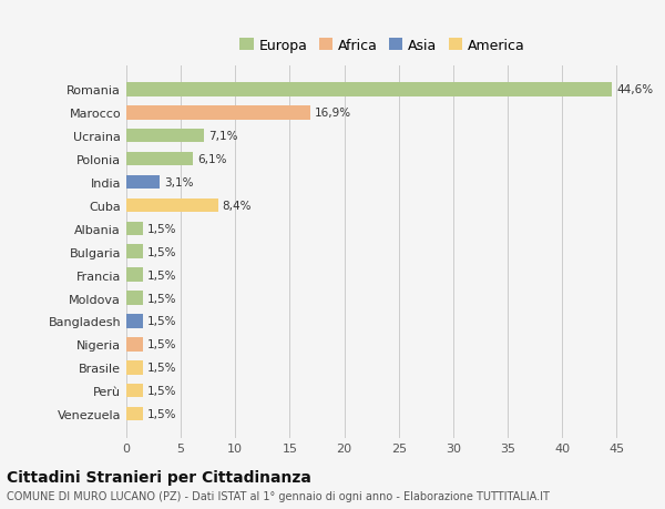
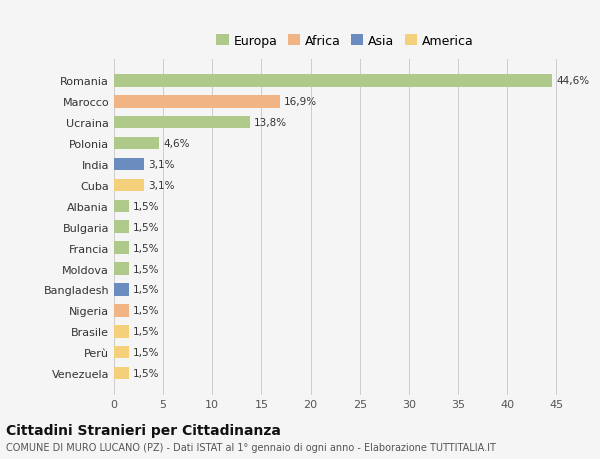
Ucraina: 7,1% -> 13,8%
Polonia: 6,1% -> 4,6%
Cuba: 8,4% -> 3,1%
